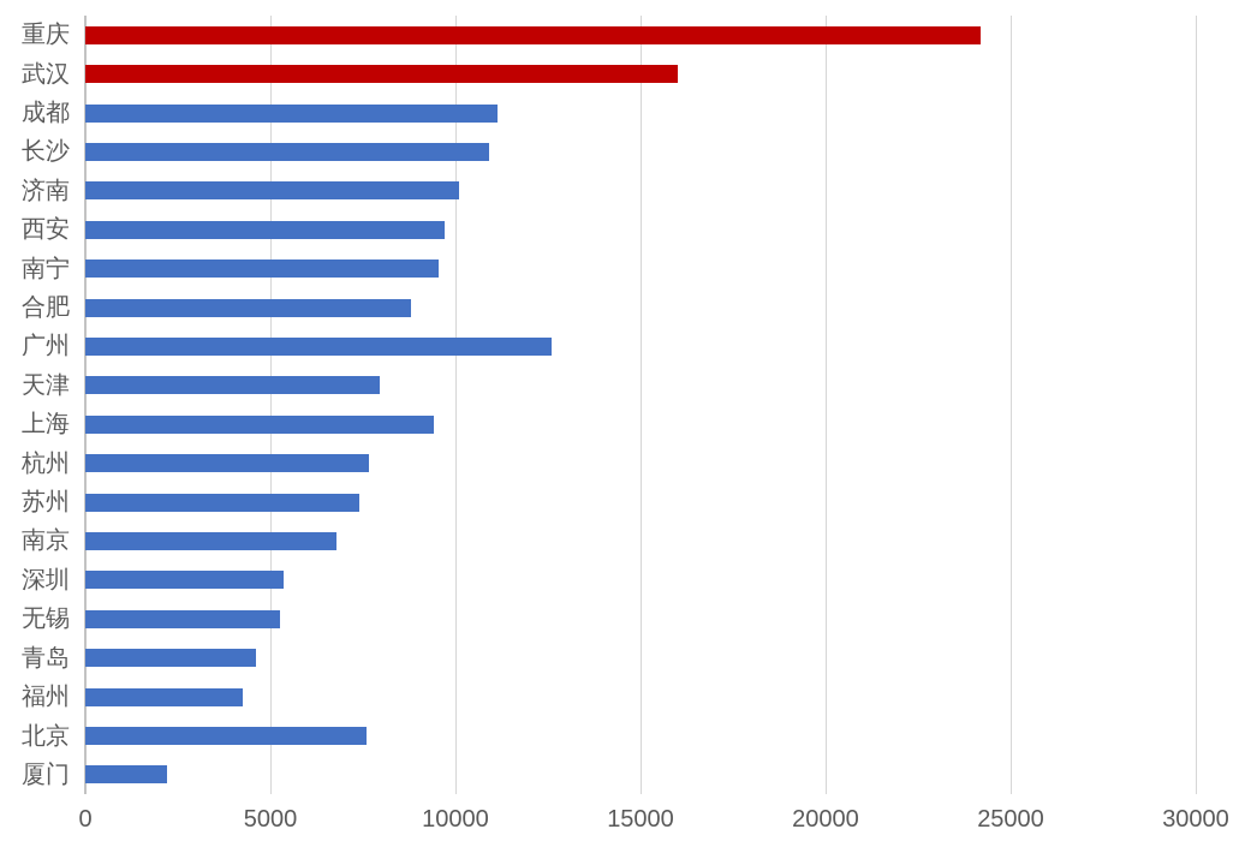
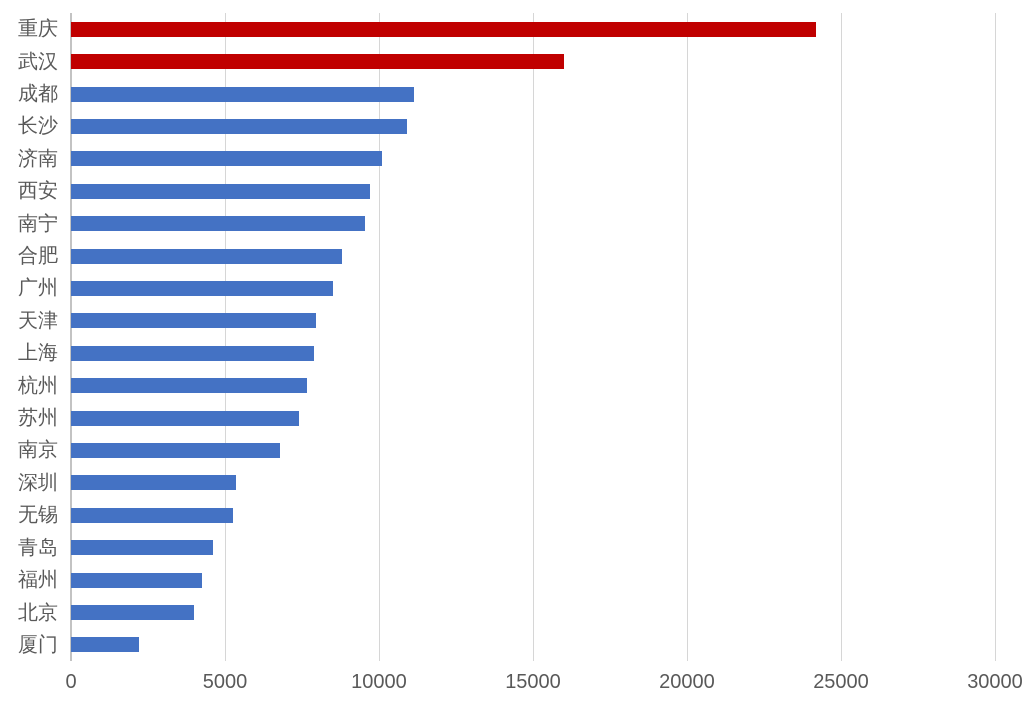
广州: 12600 -> 8500
上海: 9400 -> 7900
北京: 7600 -> 4000
